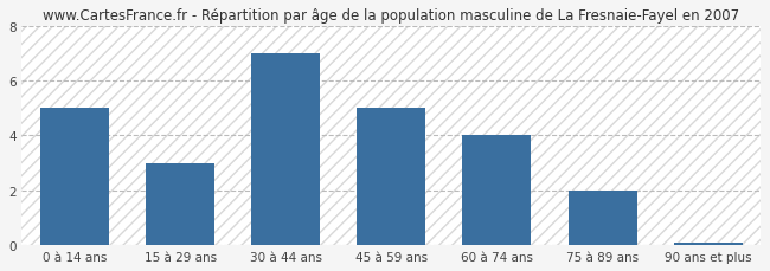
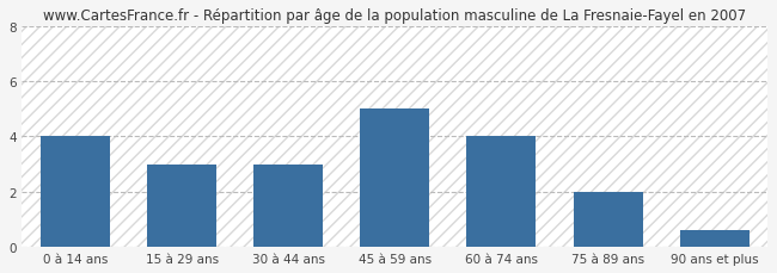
0 à 14 ans: 5.0 -> 4.0
30 à 44 ans: 7.0 -> 3.0
90 ans et plus: 0.1 -> 0.6
